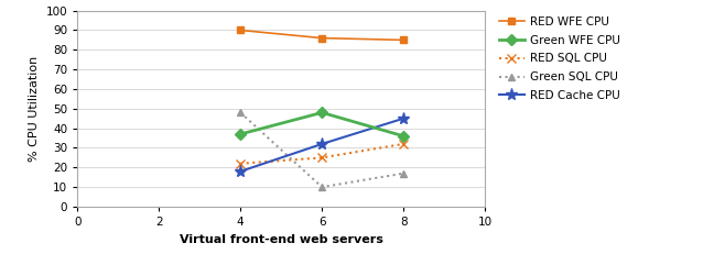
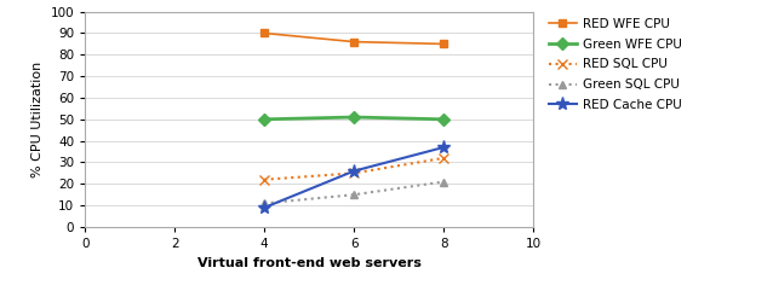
Green WFE CPU/4: 37 -> 50
Green SQL CPU/4: 48 -> 11
RED Cache CPU/4: 18 -> 9
Green WFE CPU/6: 48 -> 51
Green SQL CPU/6: 10 -> 15
RED Cache CPU/6: 32 -> 26
Green WFE CPU/8: 36 -> 50
Green SQL CPU/8: 17 -> 21
RED Cache CPU/8: 45 -> 37
